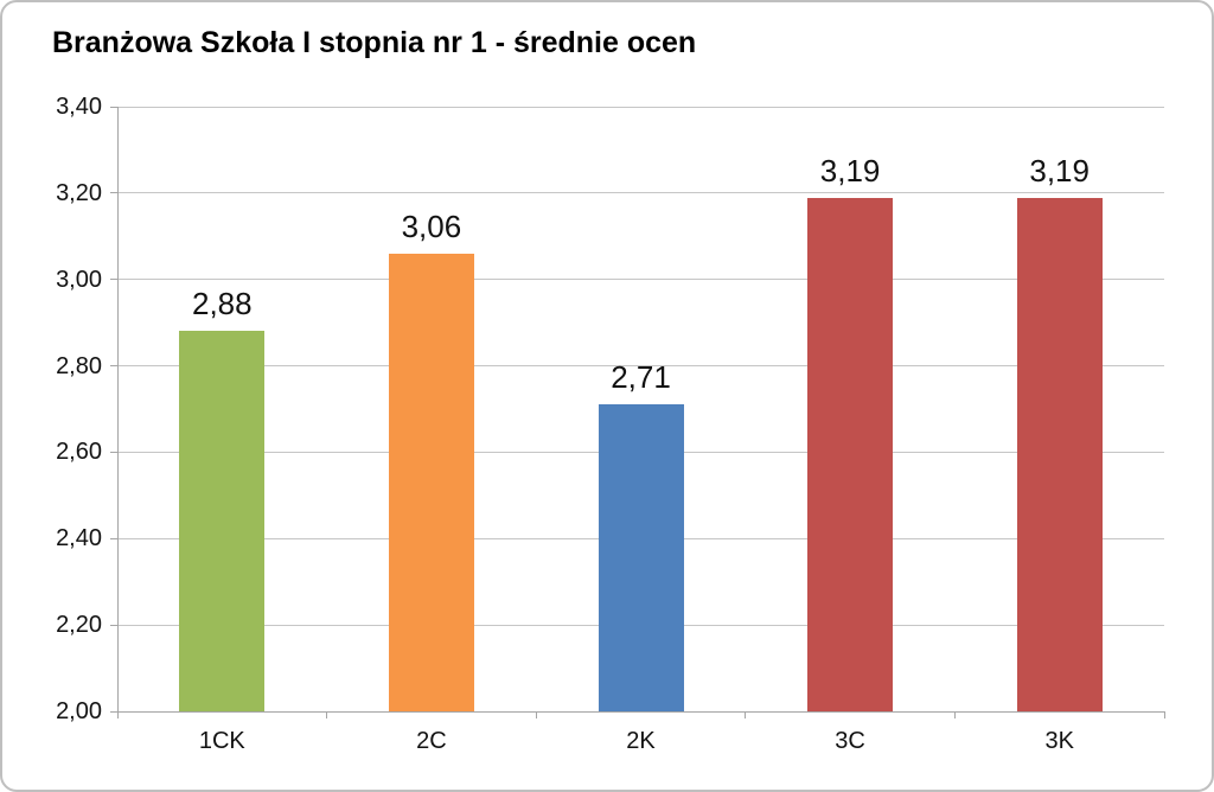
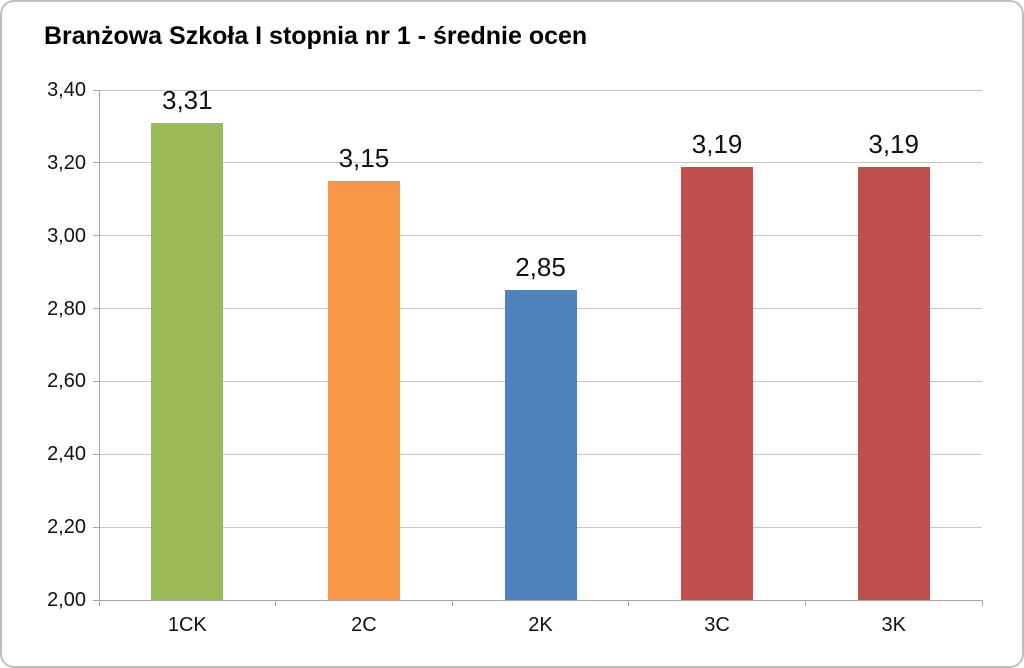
1CK: 2,88 -> 3,31
2C: 3,06 -> 3,15
2K: 2,71 -> 2,85
